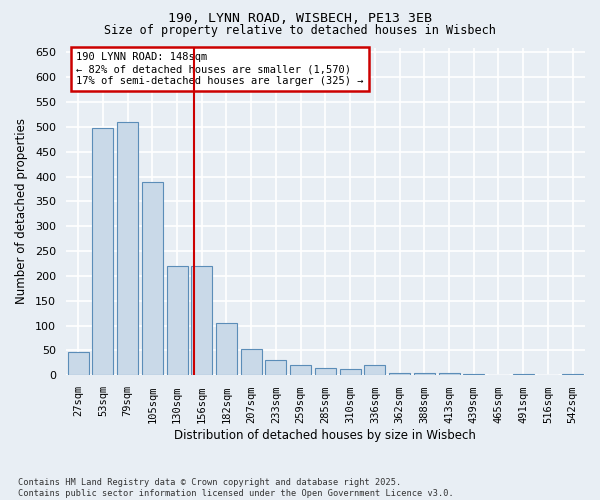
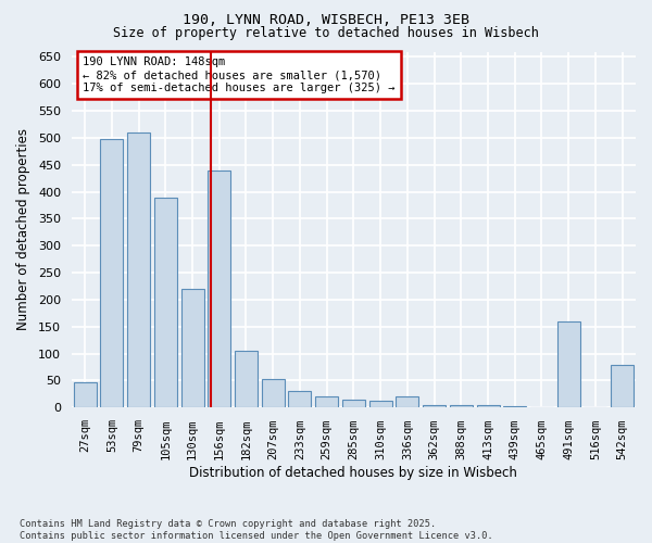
156sqm: 220 -> 440
491sqm: 2 -> 160
542sqm: 2 -> 80
